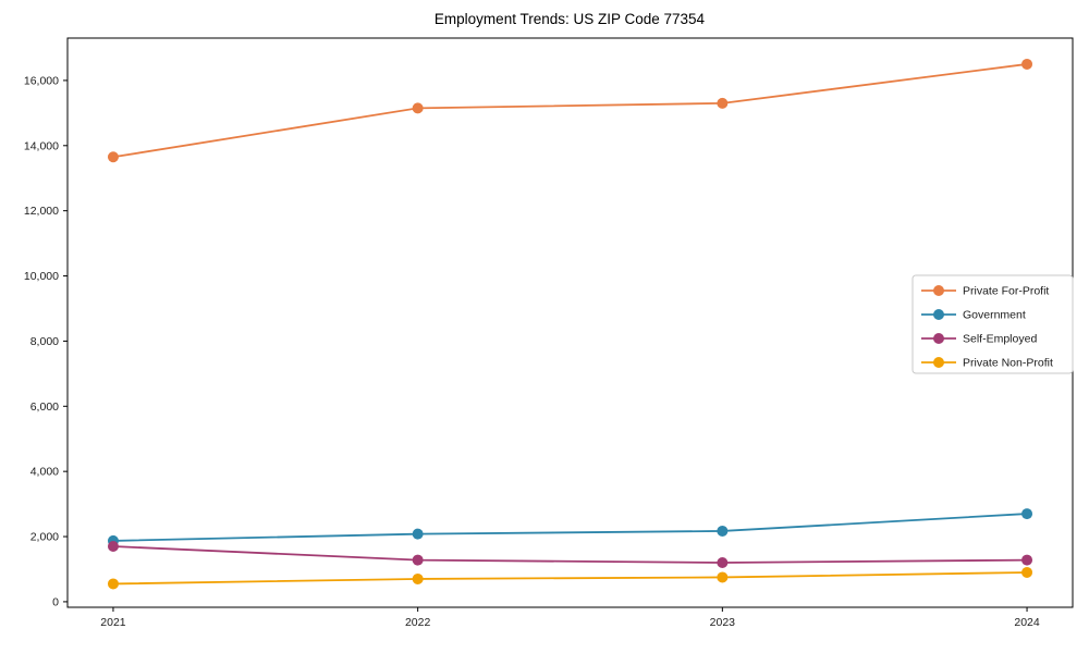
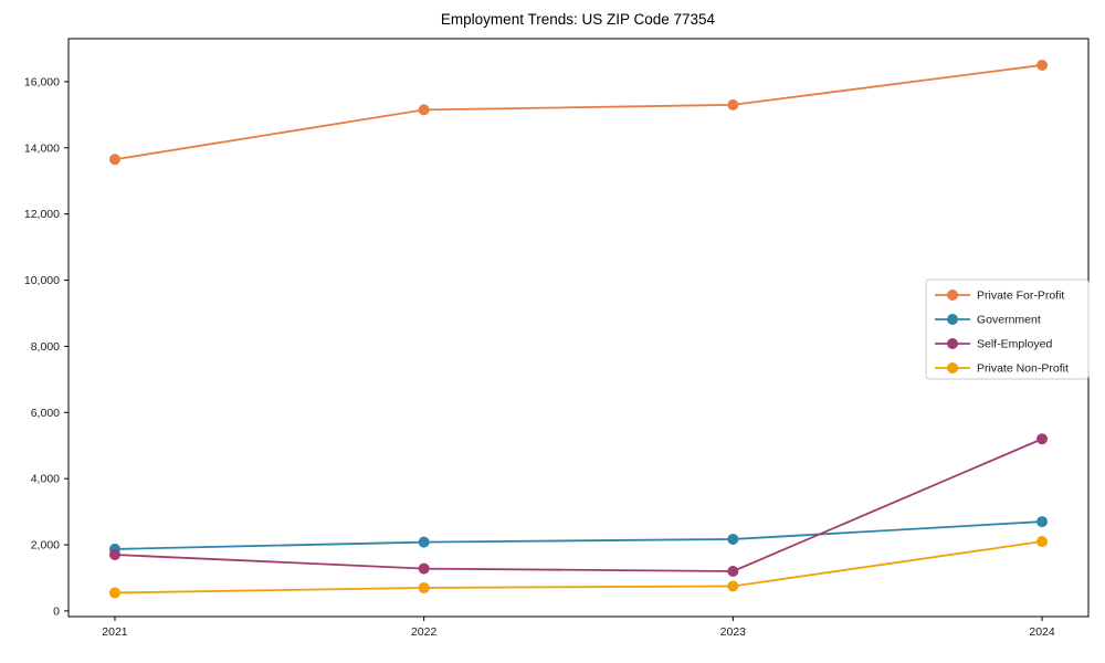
Self-Employed/2024: 1300 -> 5200
Private Non-Profit/2024: 900 -> 2100
